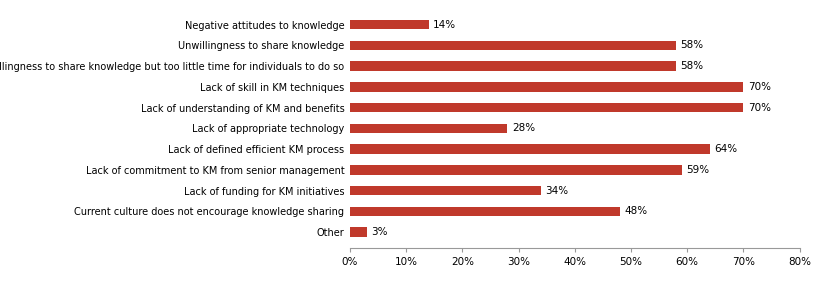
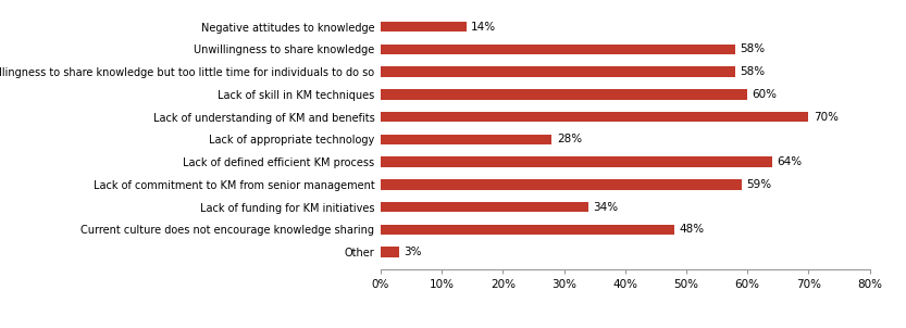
Lack of skill in KM techniques: 70% -> 60%
